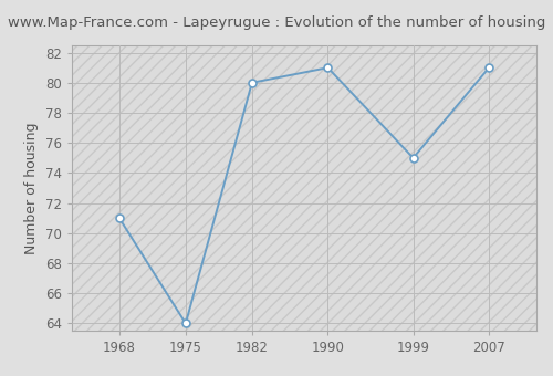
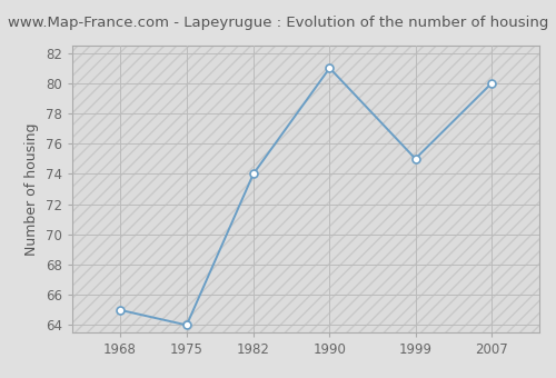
1968: 71 -> 65
1982: 80 -> 74
2007: 81 -> 80
